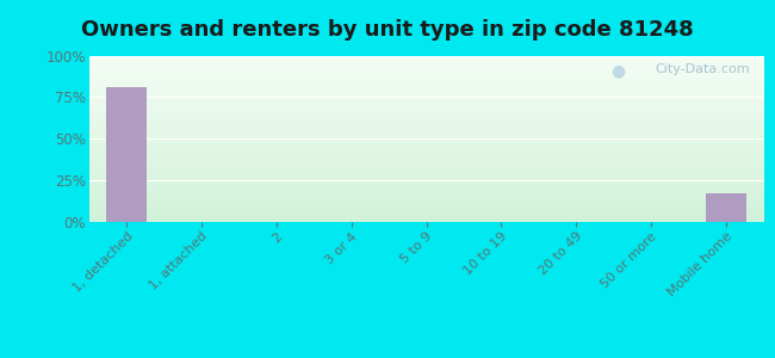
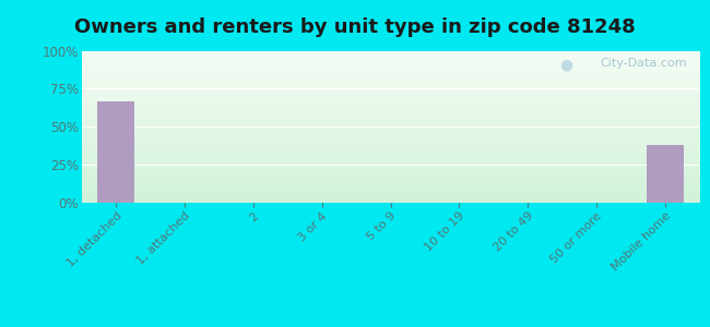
1, detached: 81% -> 67%
Mobile home: 17% -> 38%
